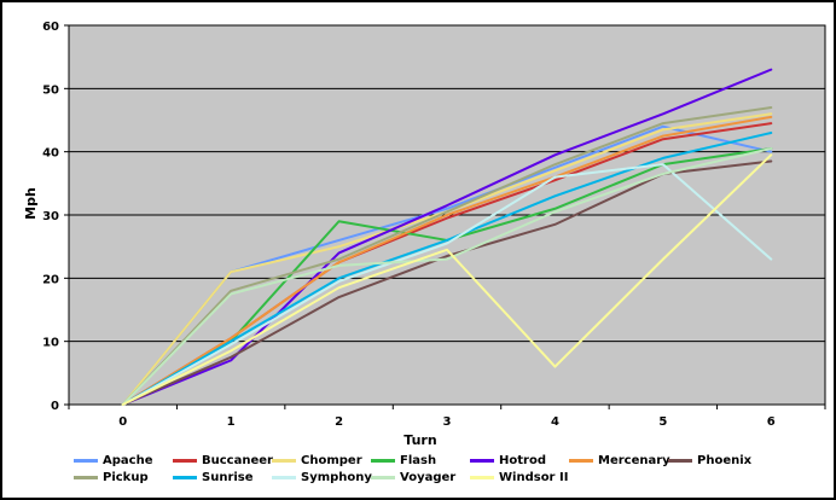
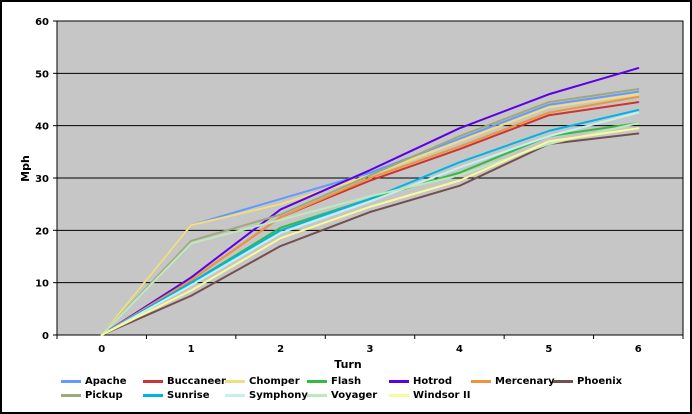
Hotrod/1: 7 -> 11
Flash/2: 29 -> 20
Voyager/3: 23 -> 26
Symphony/4: 36 -> 32
Windsor II/4: 6 -> 30
Windsor II/5: 23 -> 37
Apache/6: 40 -> 46
Hotrod/6: 53 -> 51
Symphony/6: 23 -> 42
